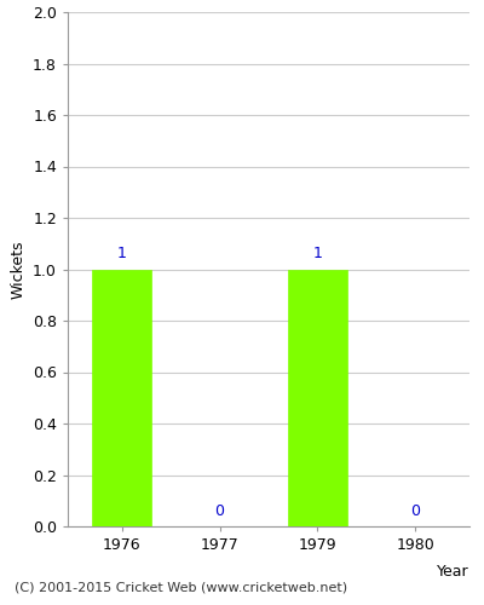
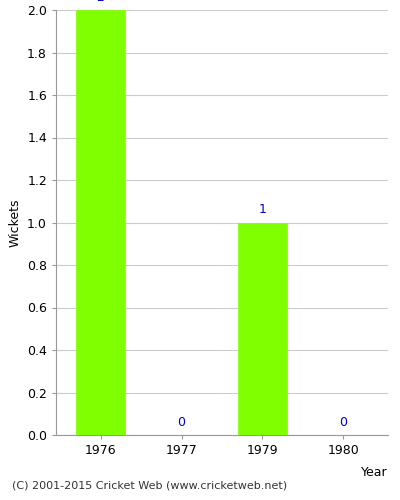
1976: 1 -> 2
